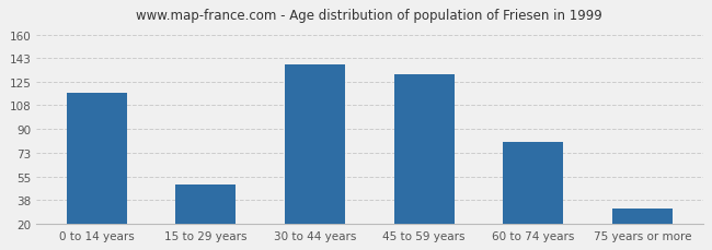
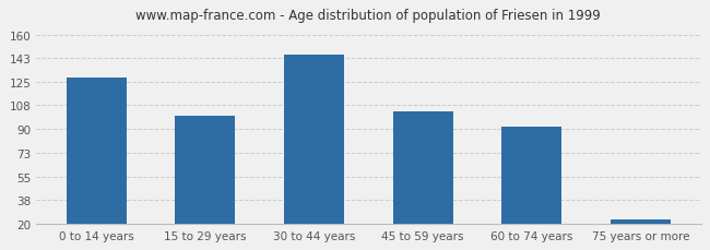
0 to 14 years: 117 -> 128
15 to 29 years: 49 -> 100
30 to 44 years: 138 -> 145
45 to 59 years: 131 -> 103
60 to 74 years: 81 -> 92
75 years or more: 31 -> 23
